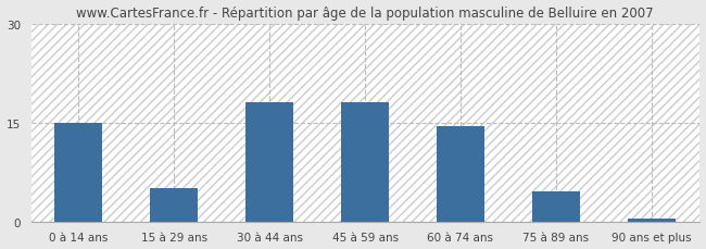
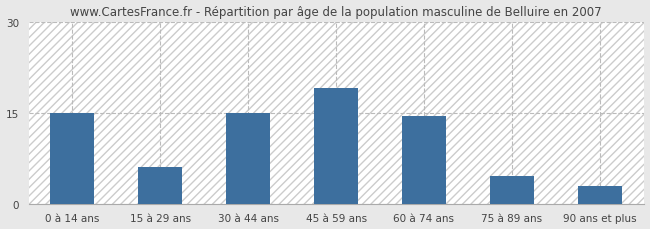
15 à 29 ans: 5.0 -> 6.0
30 à 44 ans: 18.0 -> 15.0
45 à 59 ans: 18.0 -> 19.0
90 ans et plus: 0.4 -> 3.0
